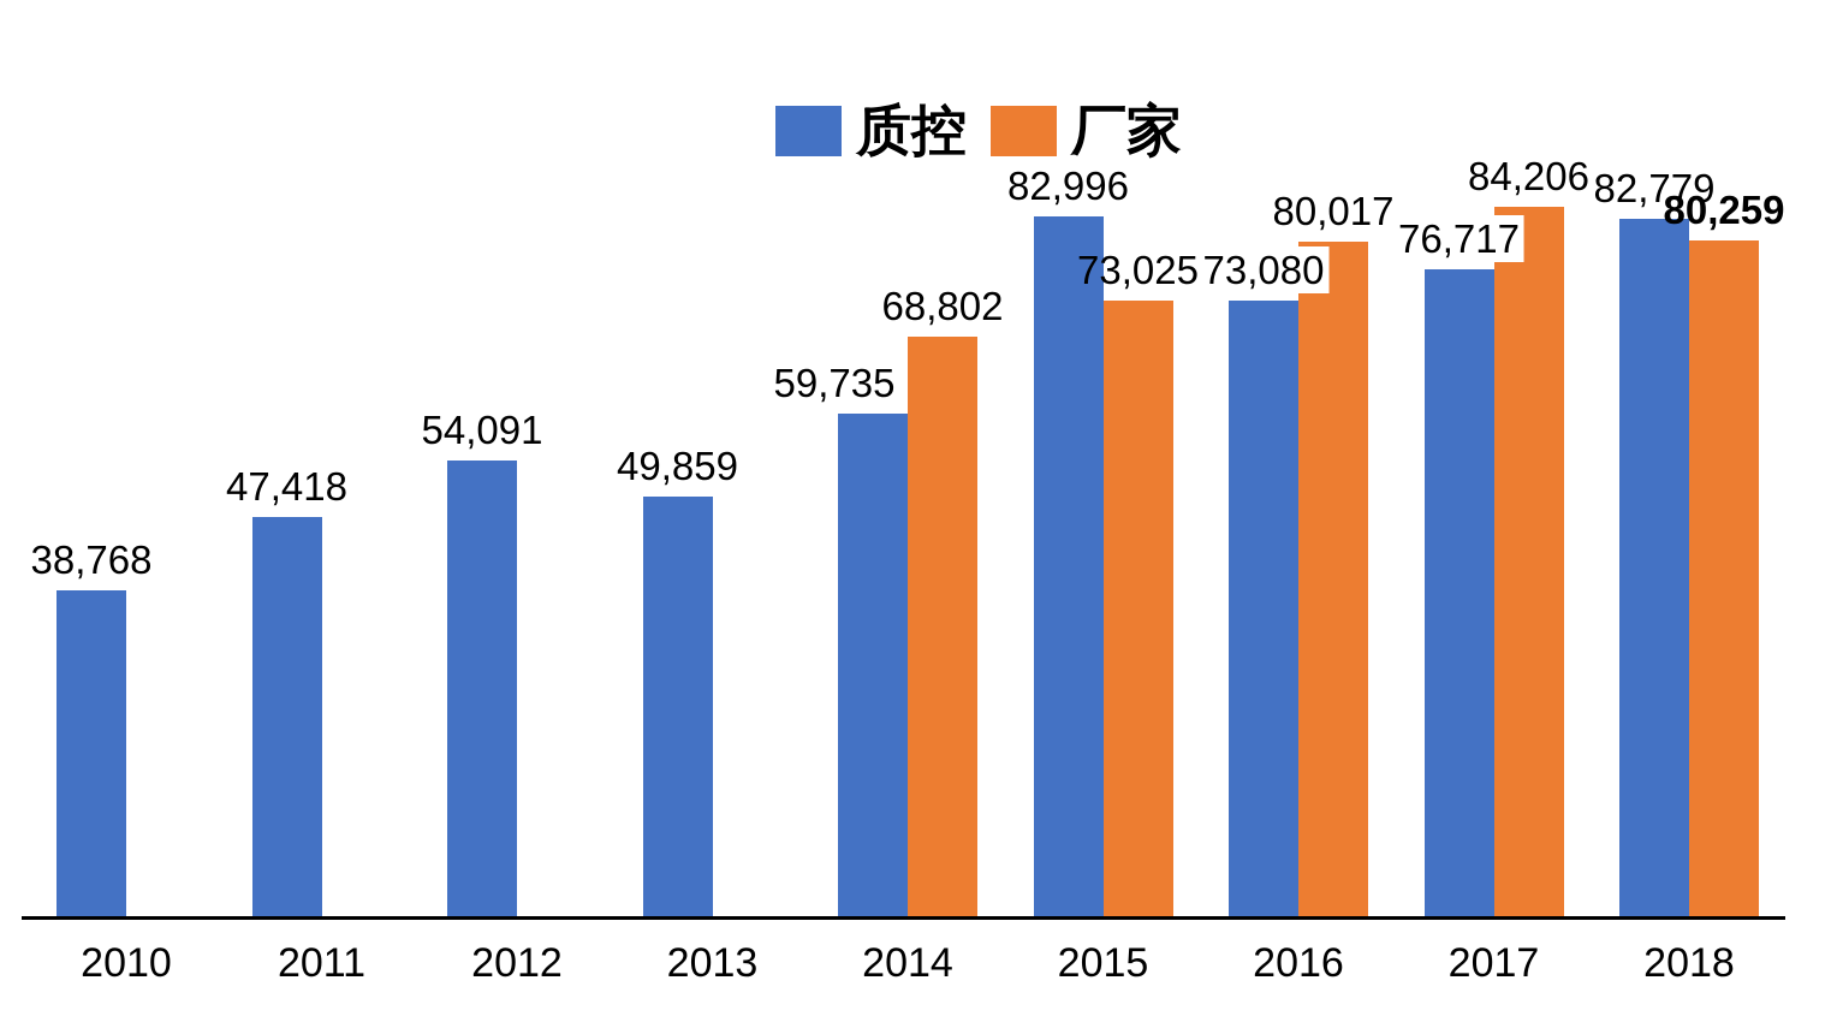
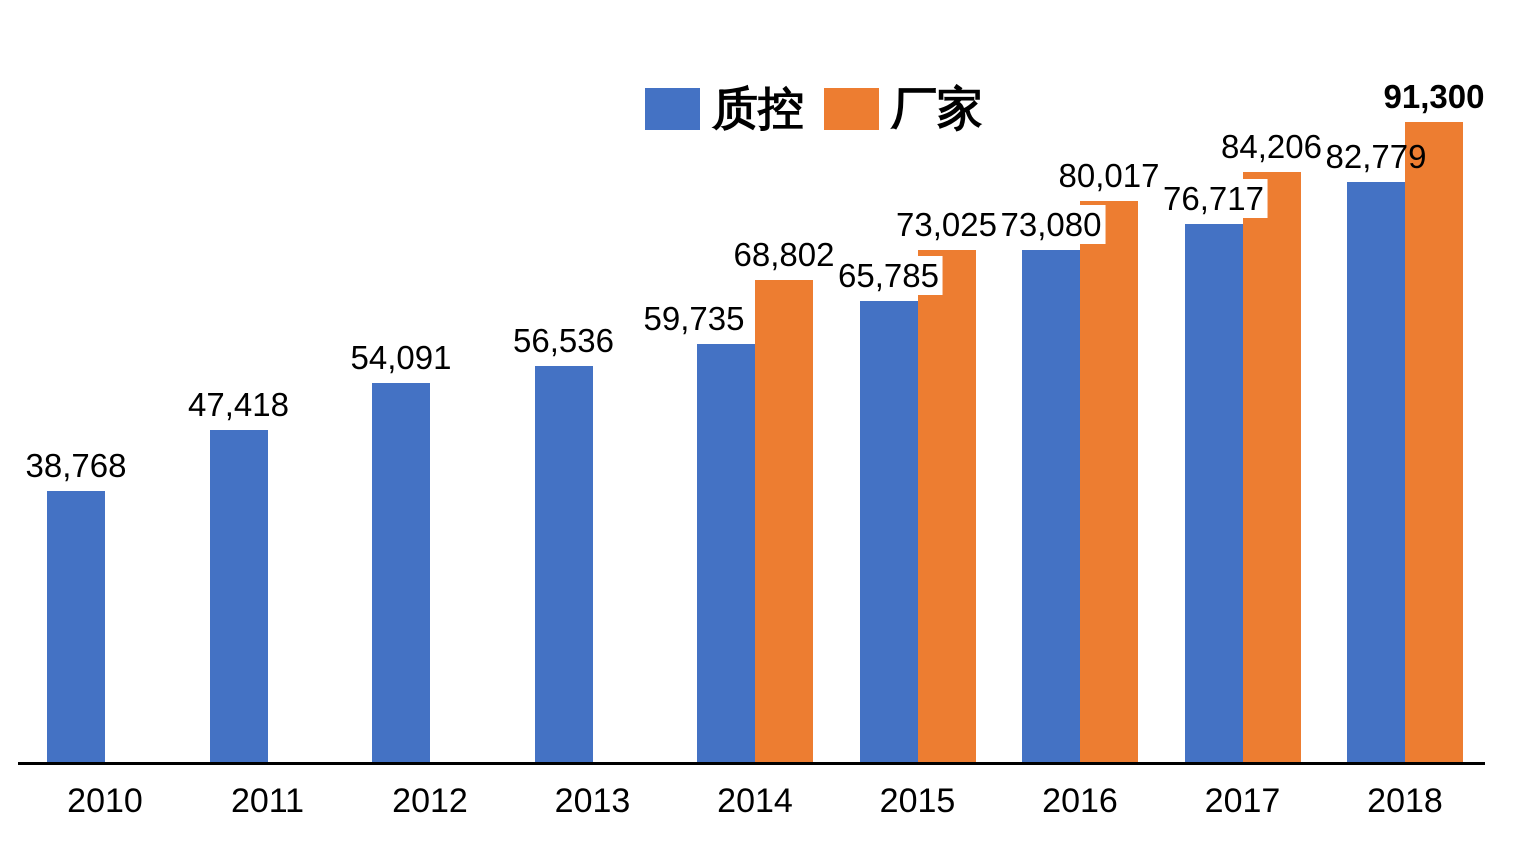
质控/2013: 49,859 -> 56,536
质控/2015: 82,996 -> 65,785
厂家/2018: 80,259 -> 91,300
